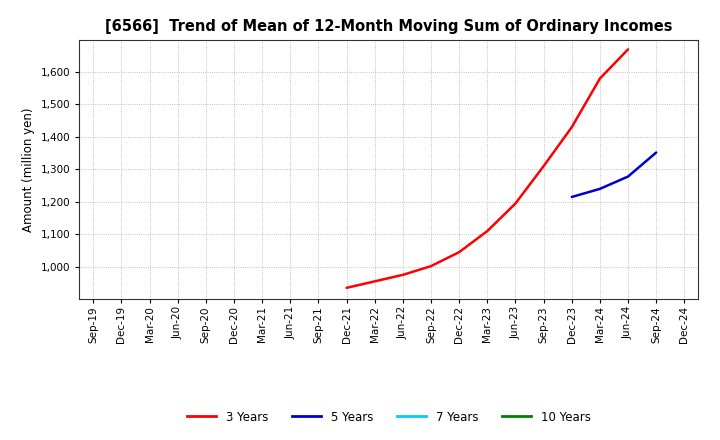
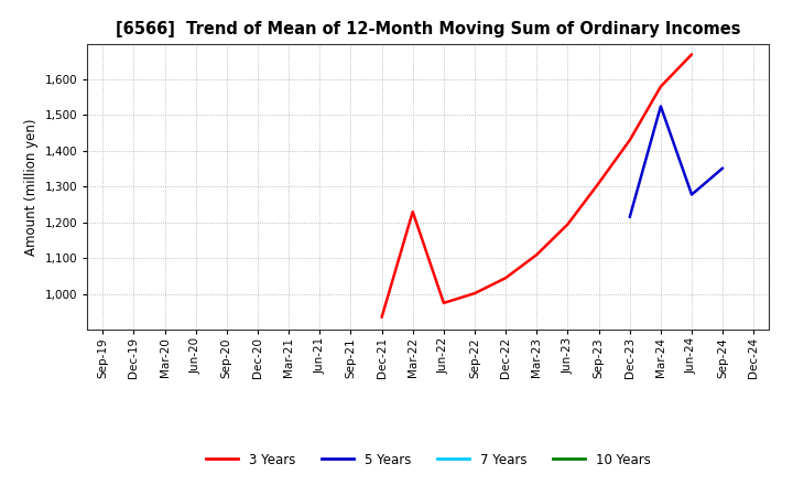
3 Years/Mar-22: 955 -> 1,230
5 Years/Mar-24: 1,240 -> 1,525
